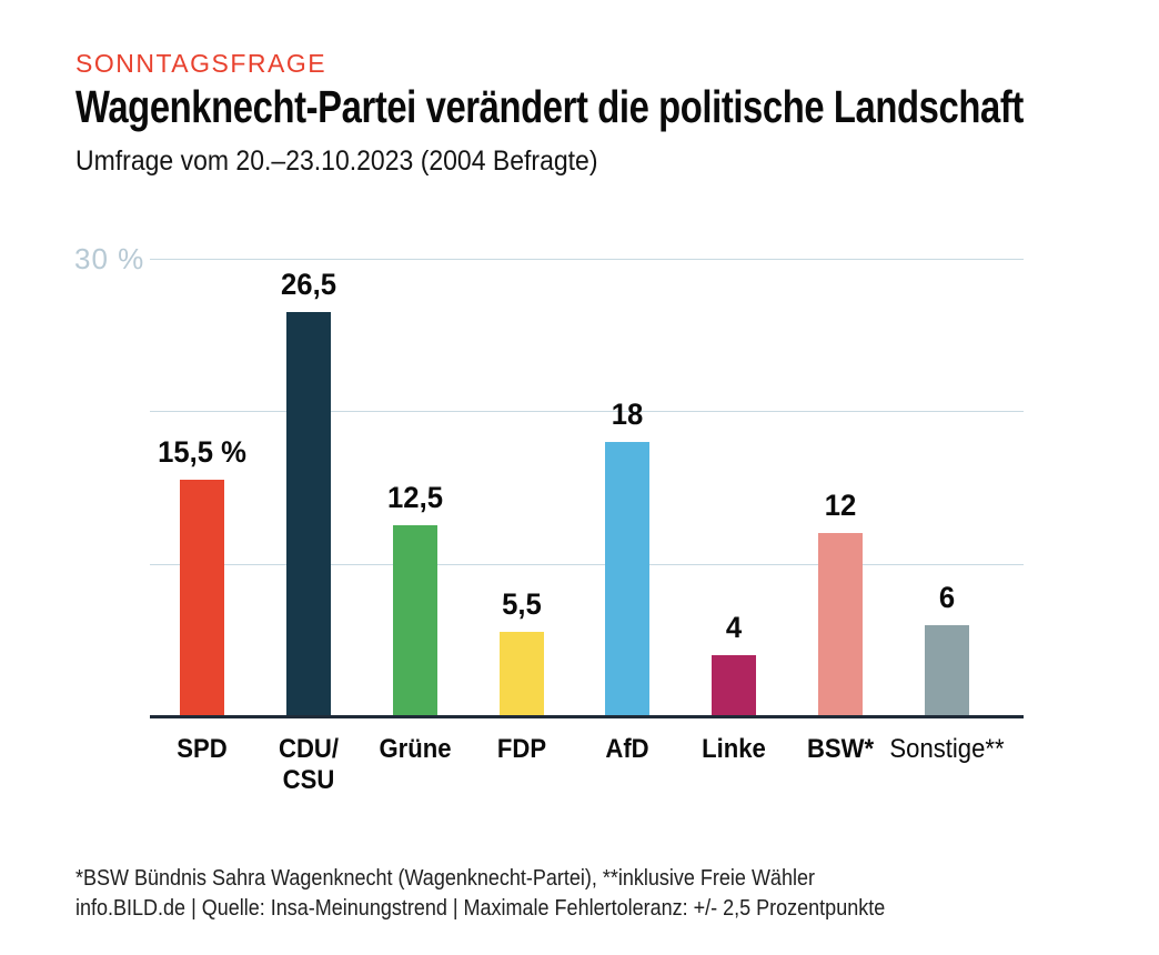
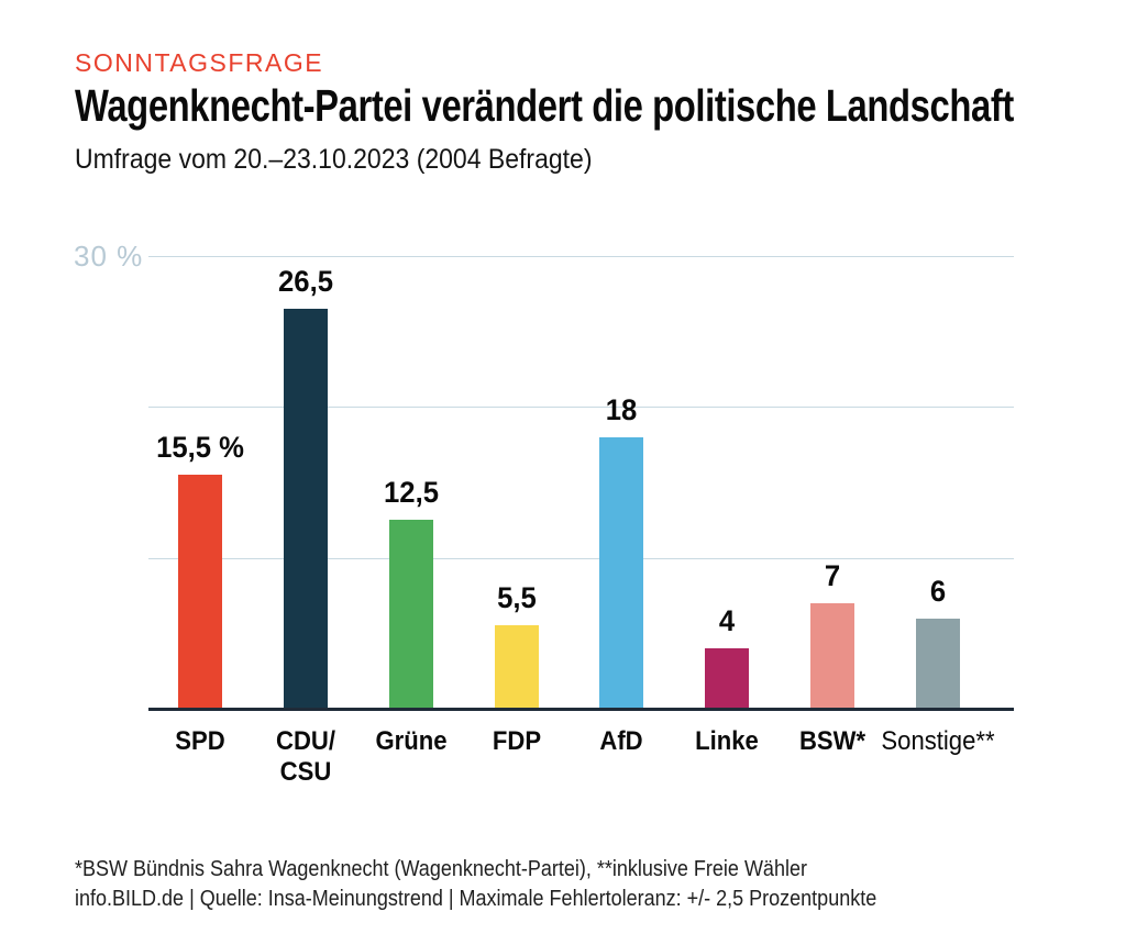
BSW*: 12 -> 7
